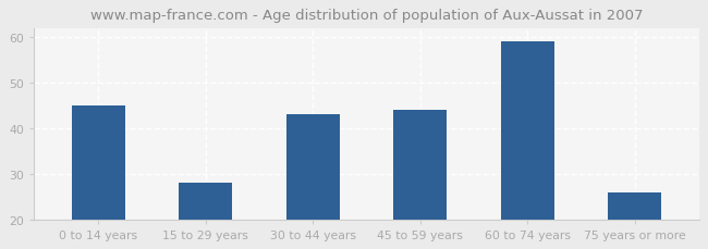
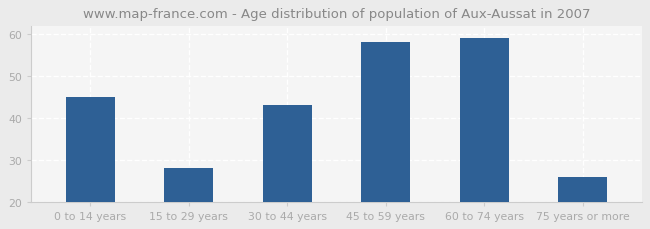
45 to 59 years: 44 -> 58
